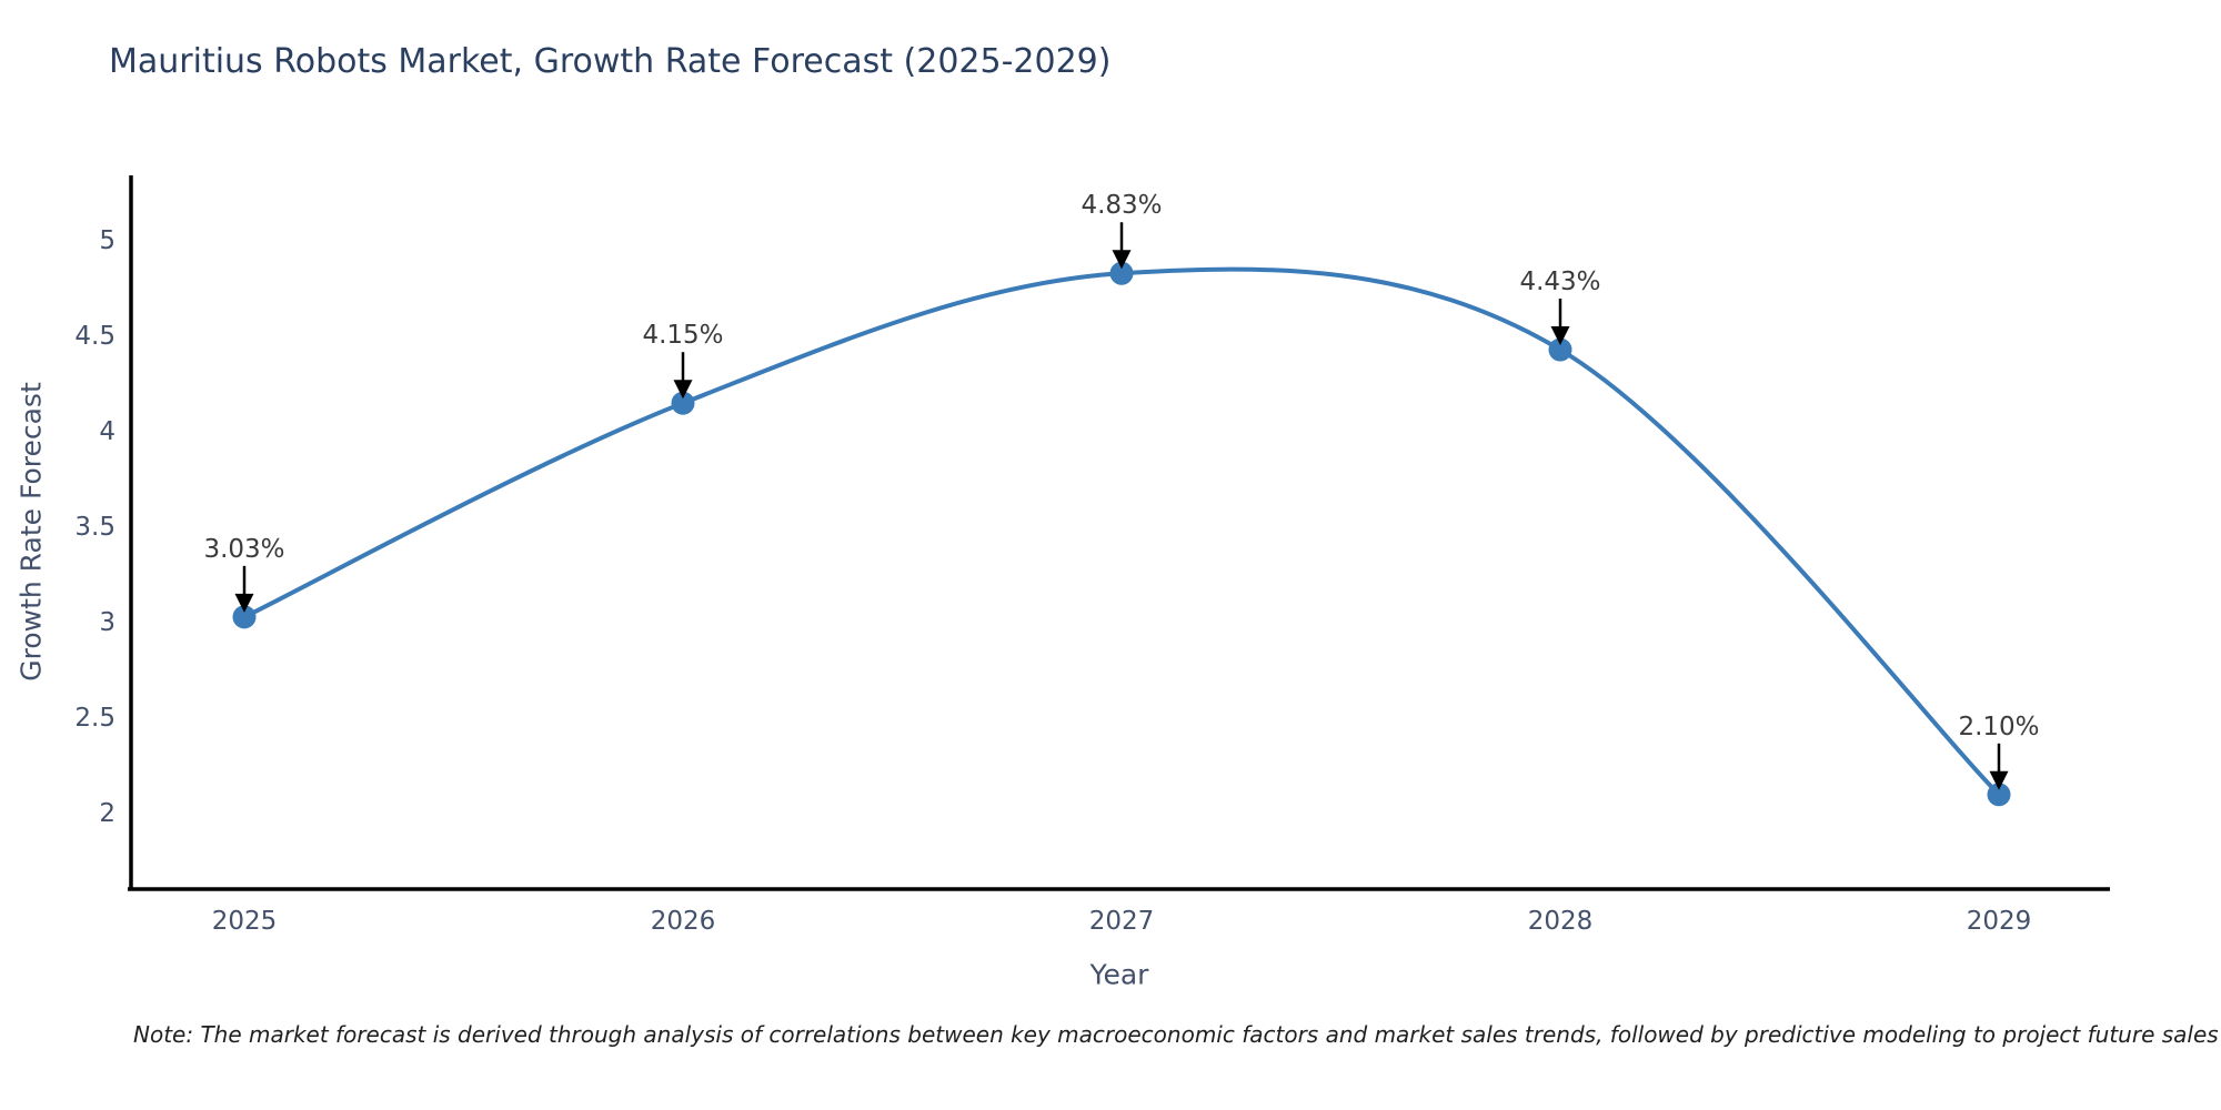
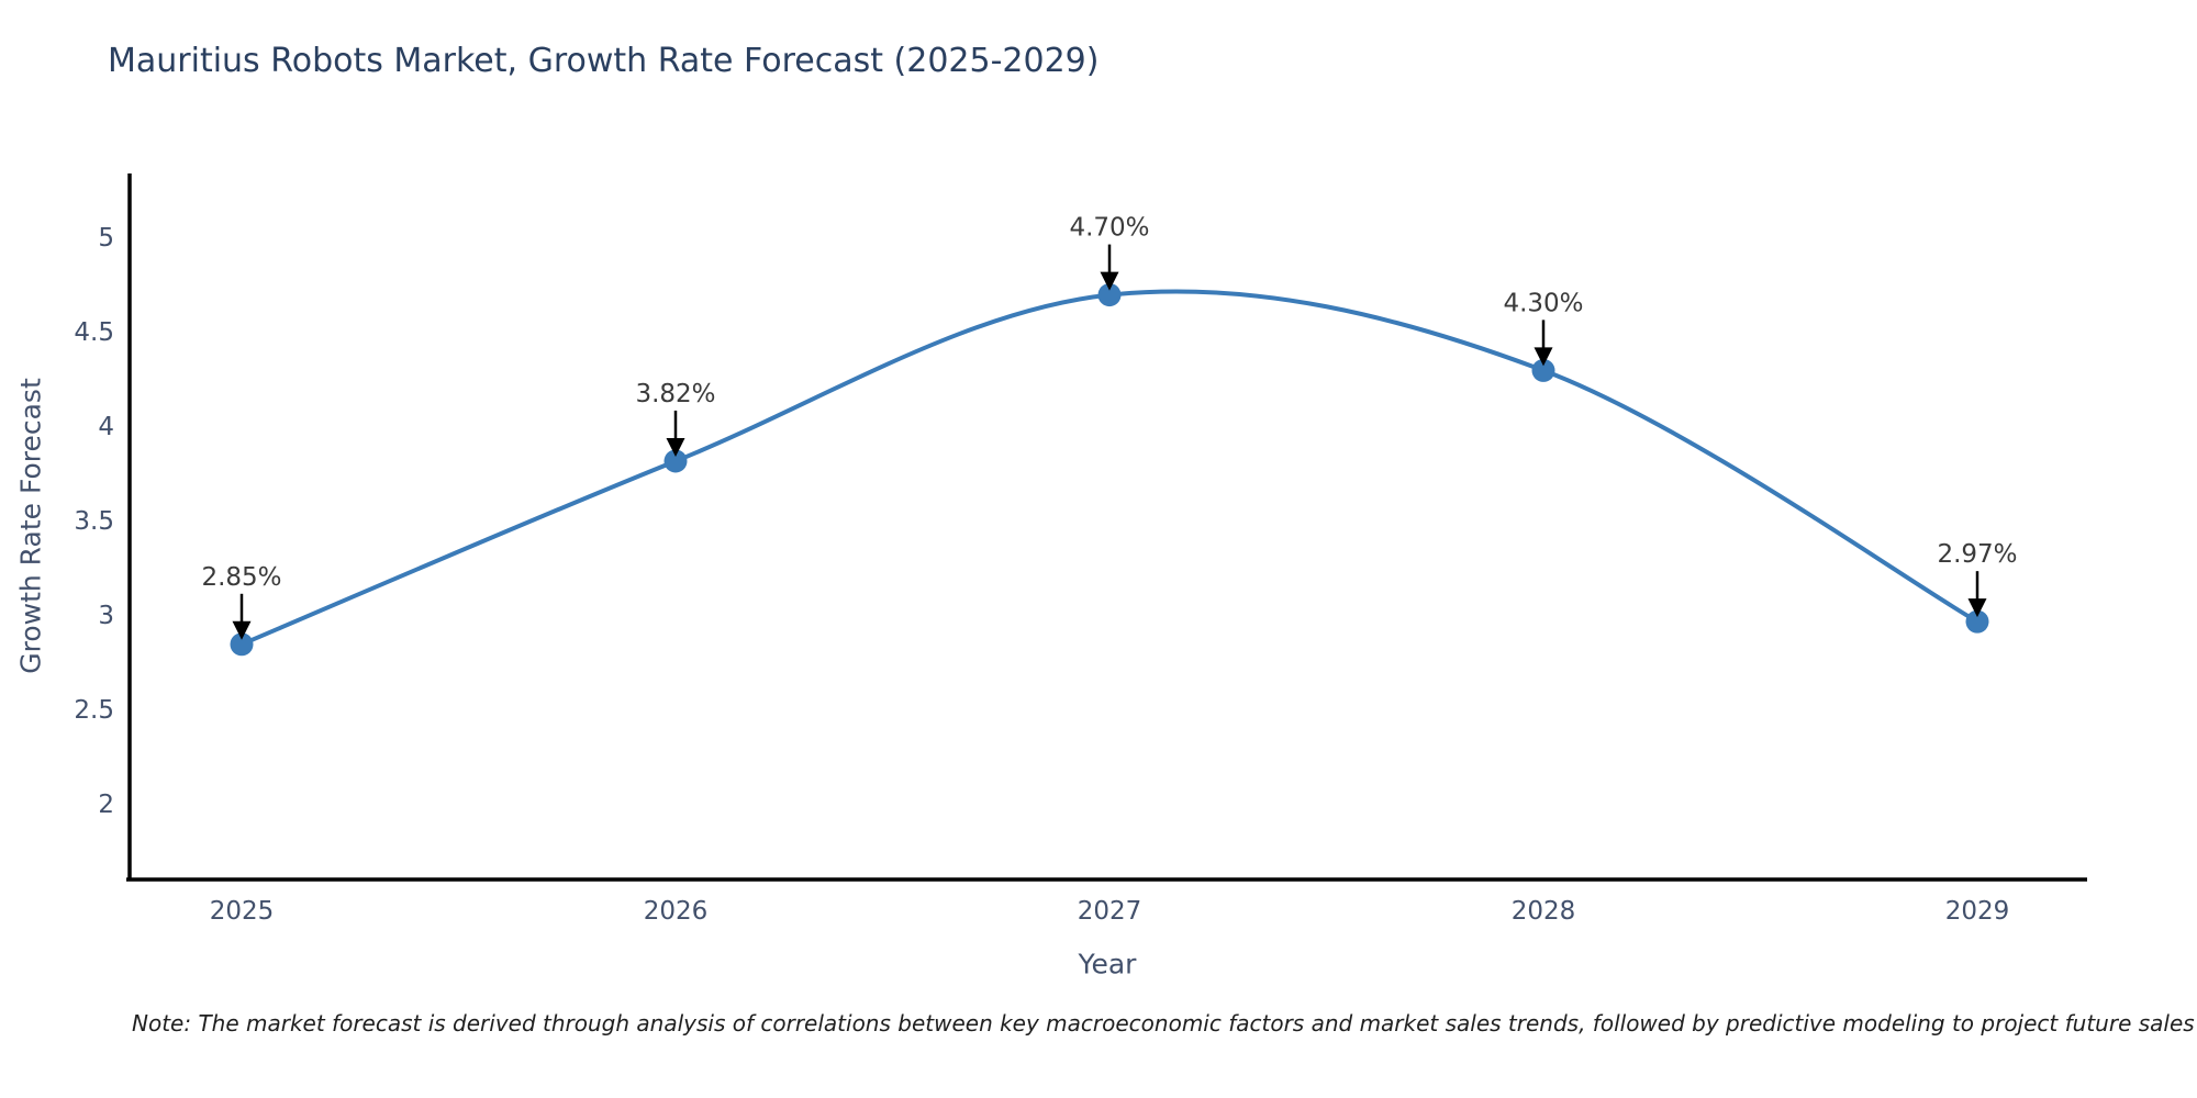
2025: 3.03% -> 2.85%
2026: 4.15% -> 3.82%
2027: 4.83% -> 4.70%
2028: 4.43% -> 4.30%
2029: 2.10% -> 2.97%
